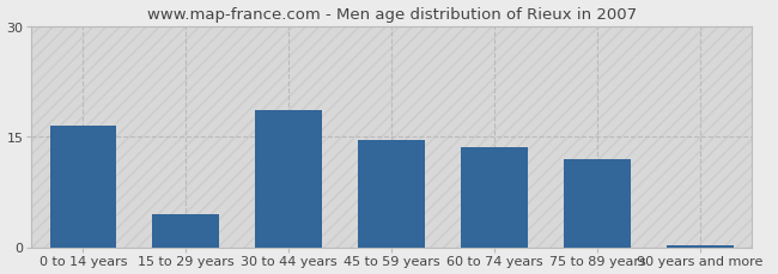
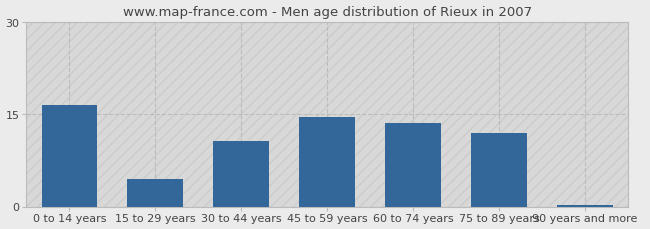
30 to 44 years: 18.5 -> 10.6
